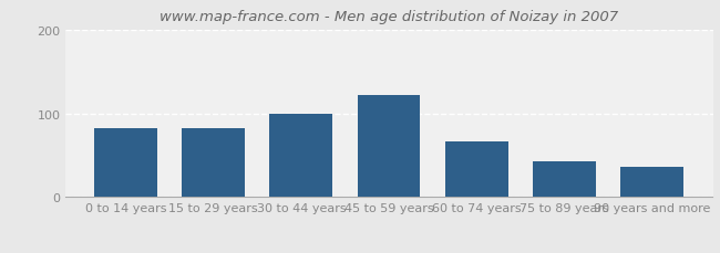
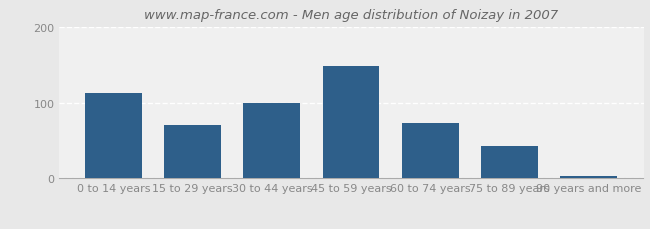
0 to 14 years: 82 -> 112
15 to 29 years: 82 -> 70
45 to 59 years: 122 -> 148
60 to 74 years: 66 -> 73
90 years and more: 36 -> 3
